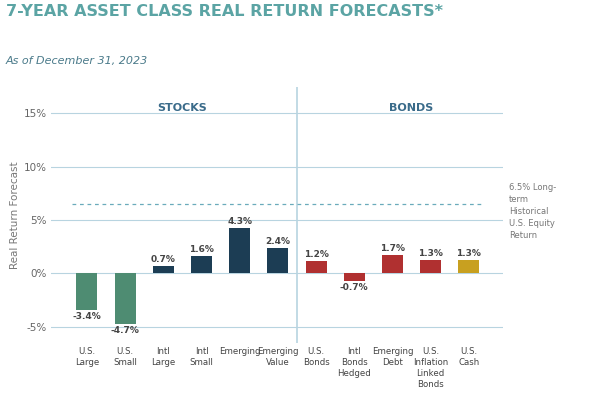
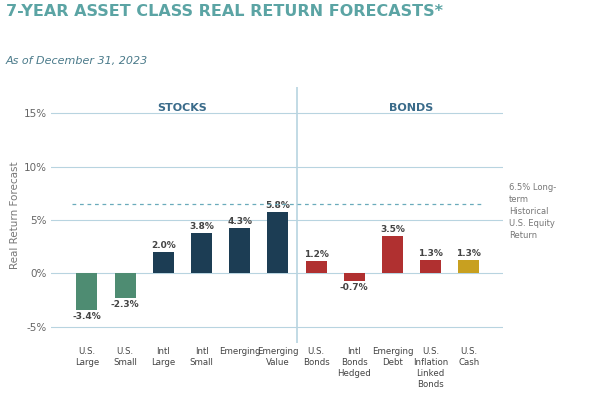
U.S. Small: -4.7% -> -2.3%
Intl Large: 0.7% -> 2.0%
Intl Small: 1.6% -> 3.8%
Emerging Value: 2.4% -> 5.8%
Emerging Debt: 1.7% -> 3.5%
